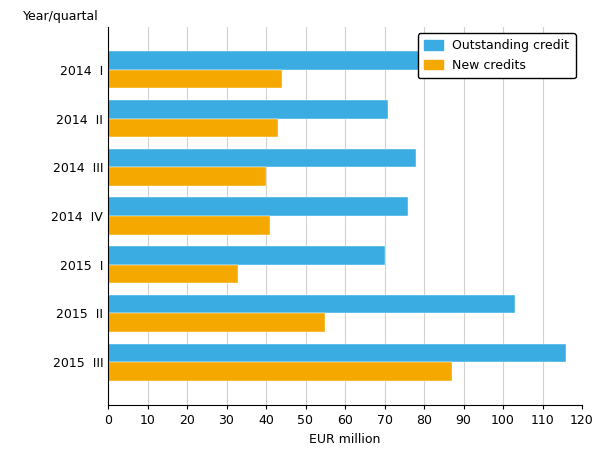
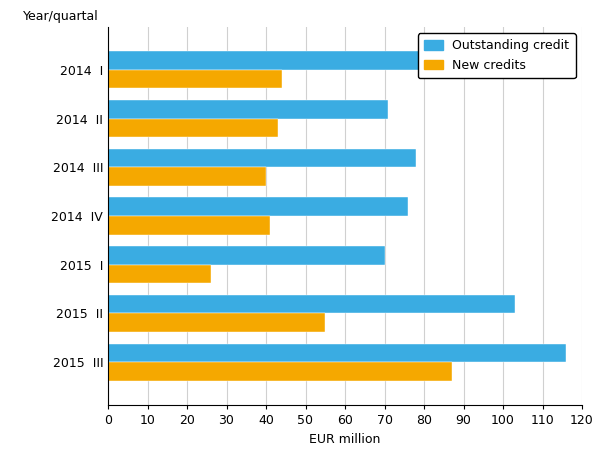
New credits/2015 I: 33 -> 26
